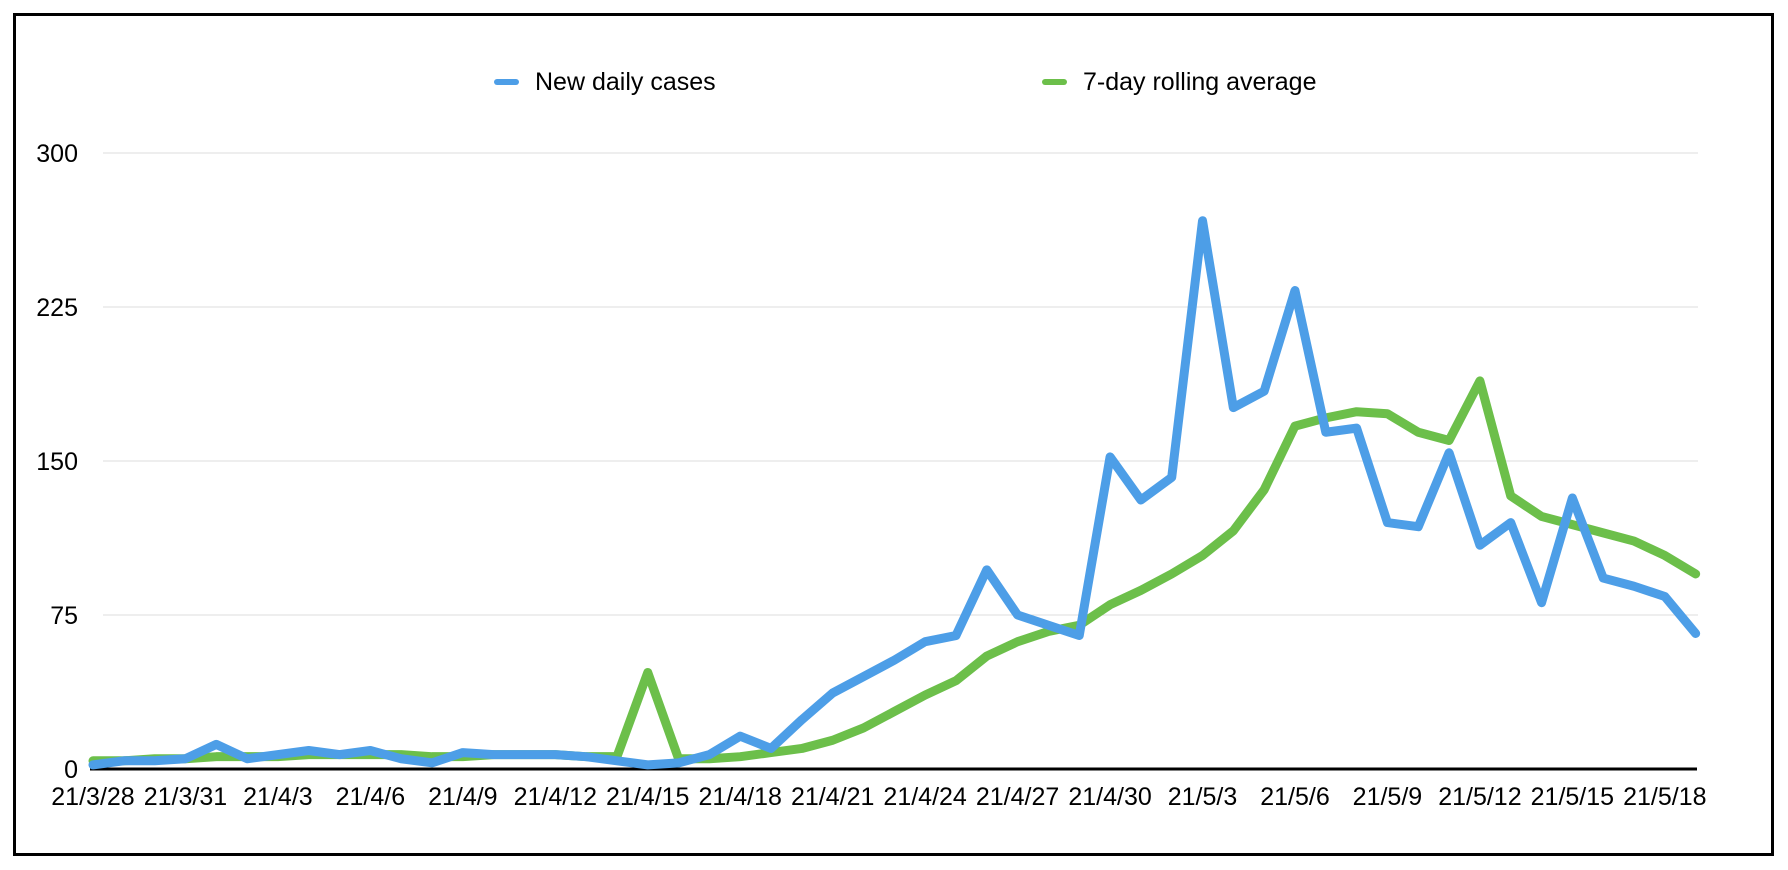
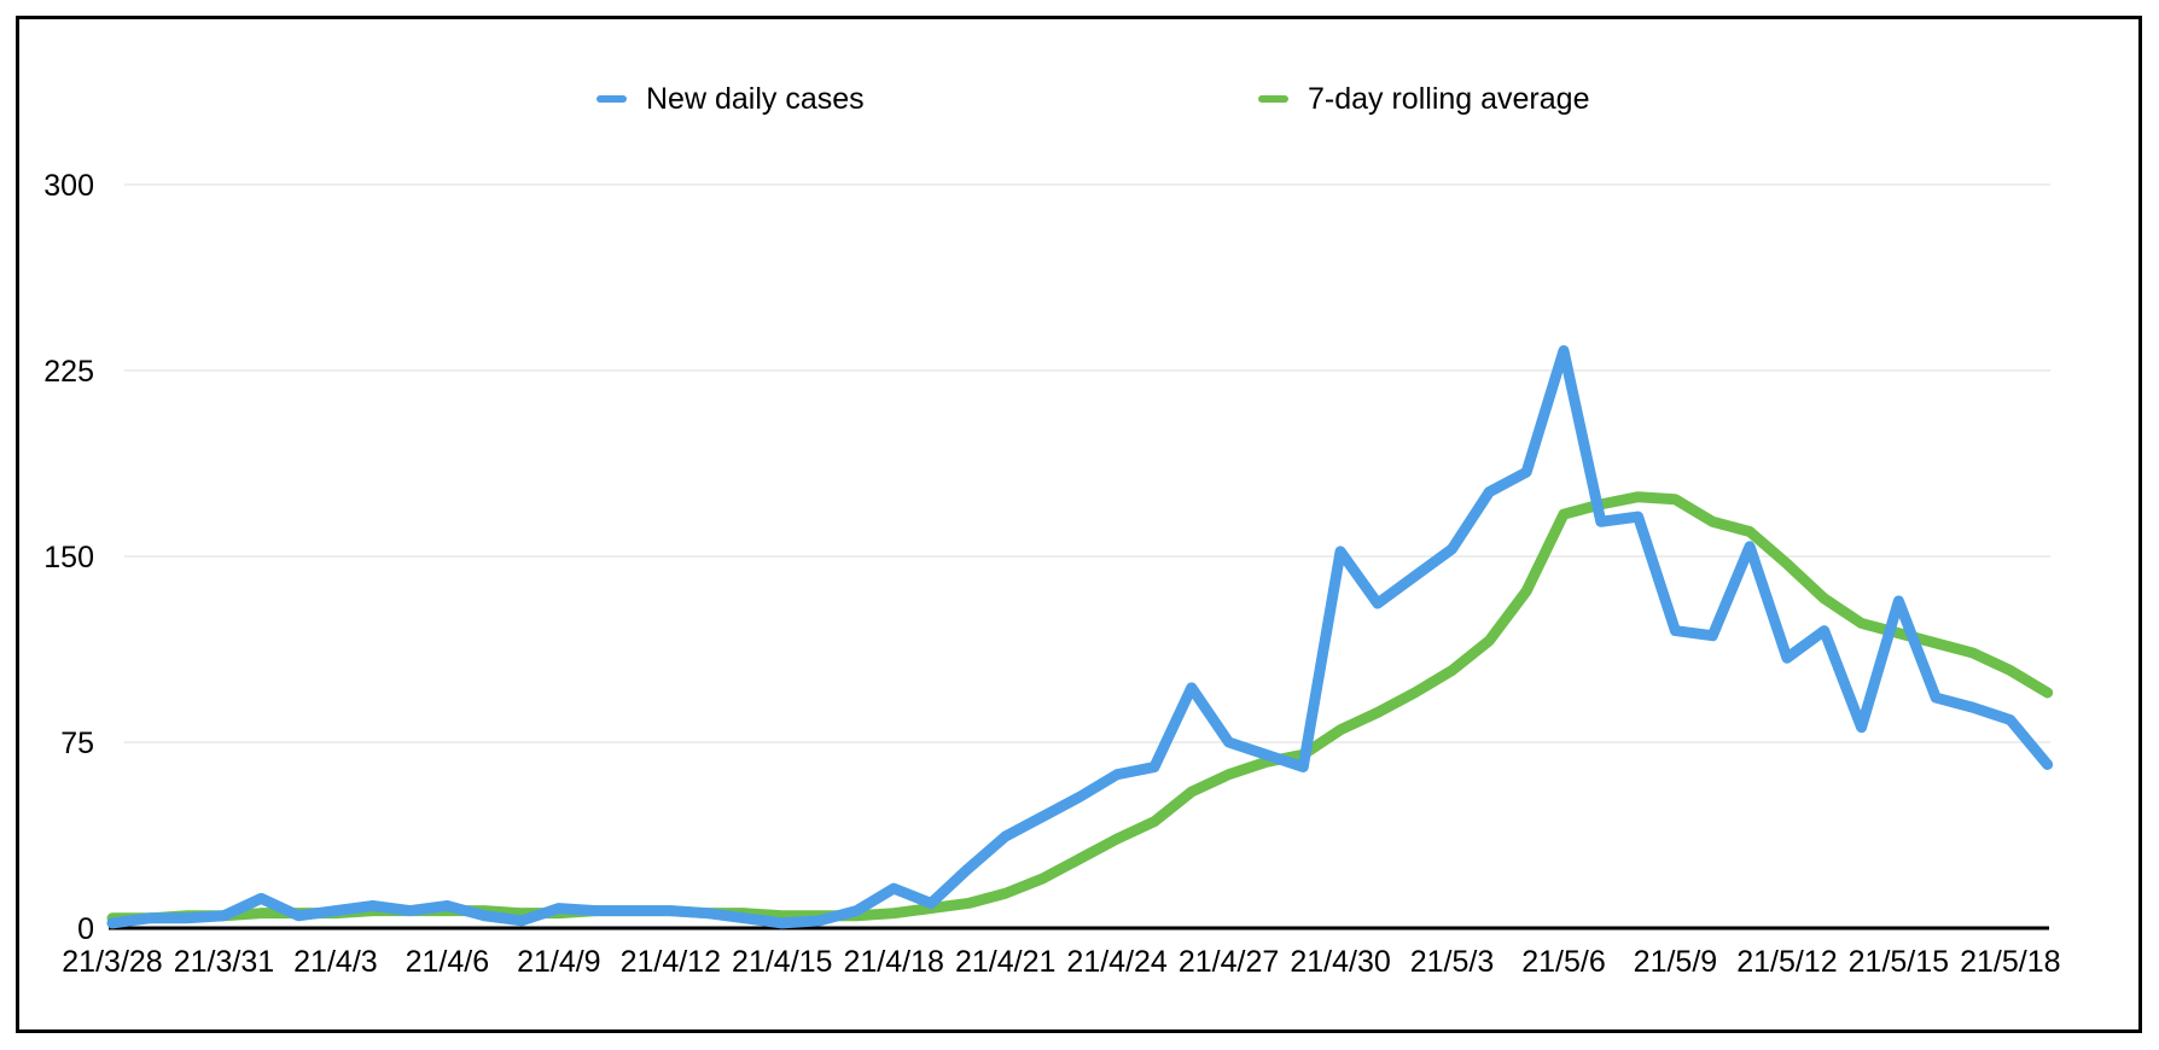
7-day rolling average/21/4/15: 47 -> 5
New daily cases/21/5/3: 267 -> 153
7-day rolling average/21/5/12: 189 -> 147
